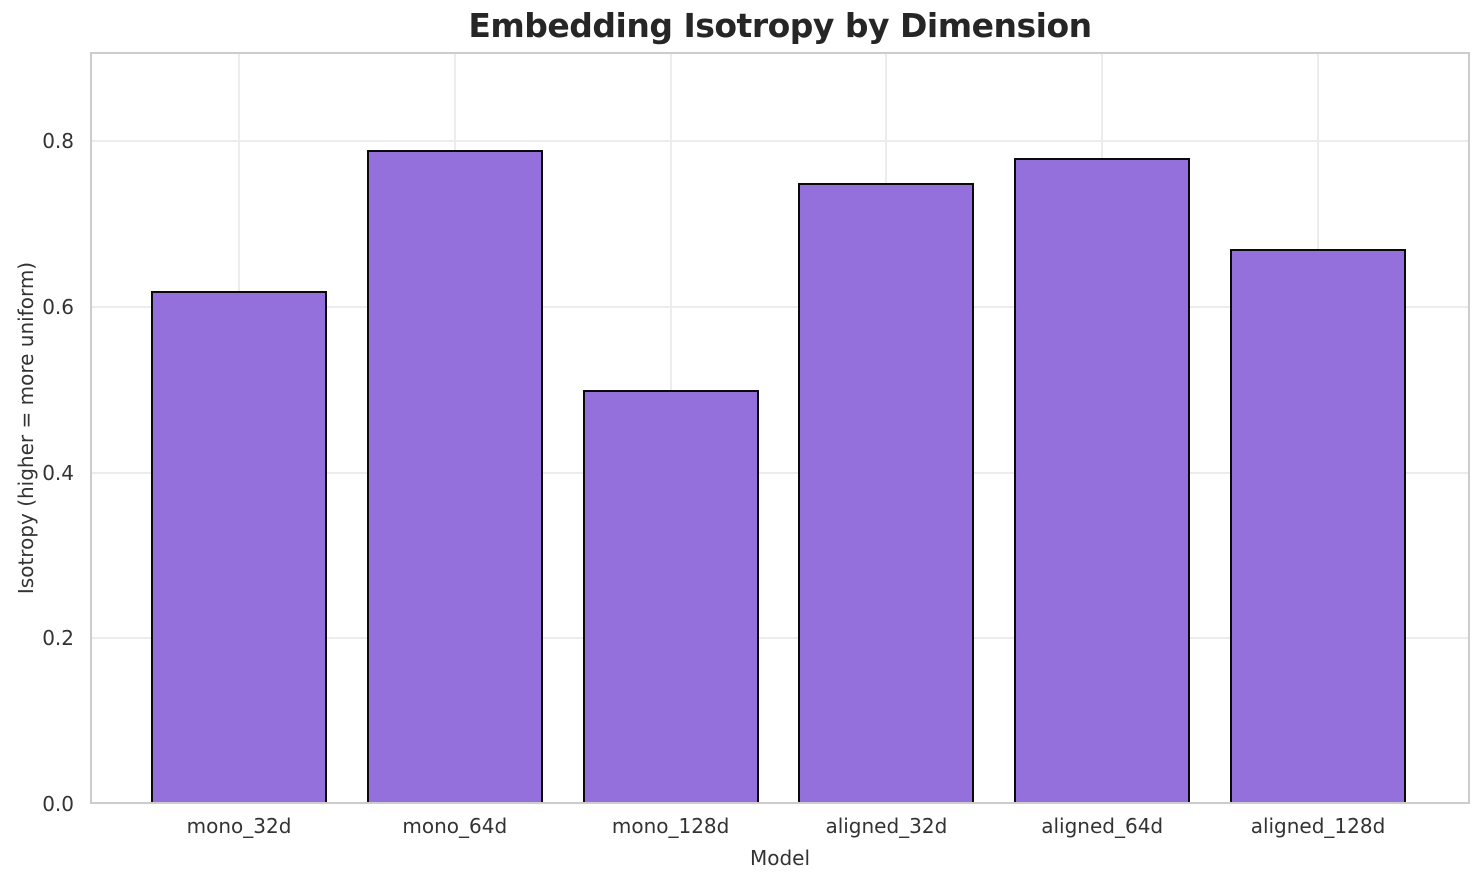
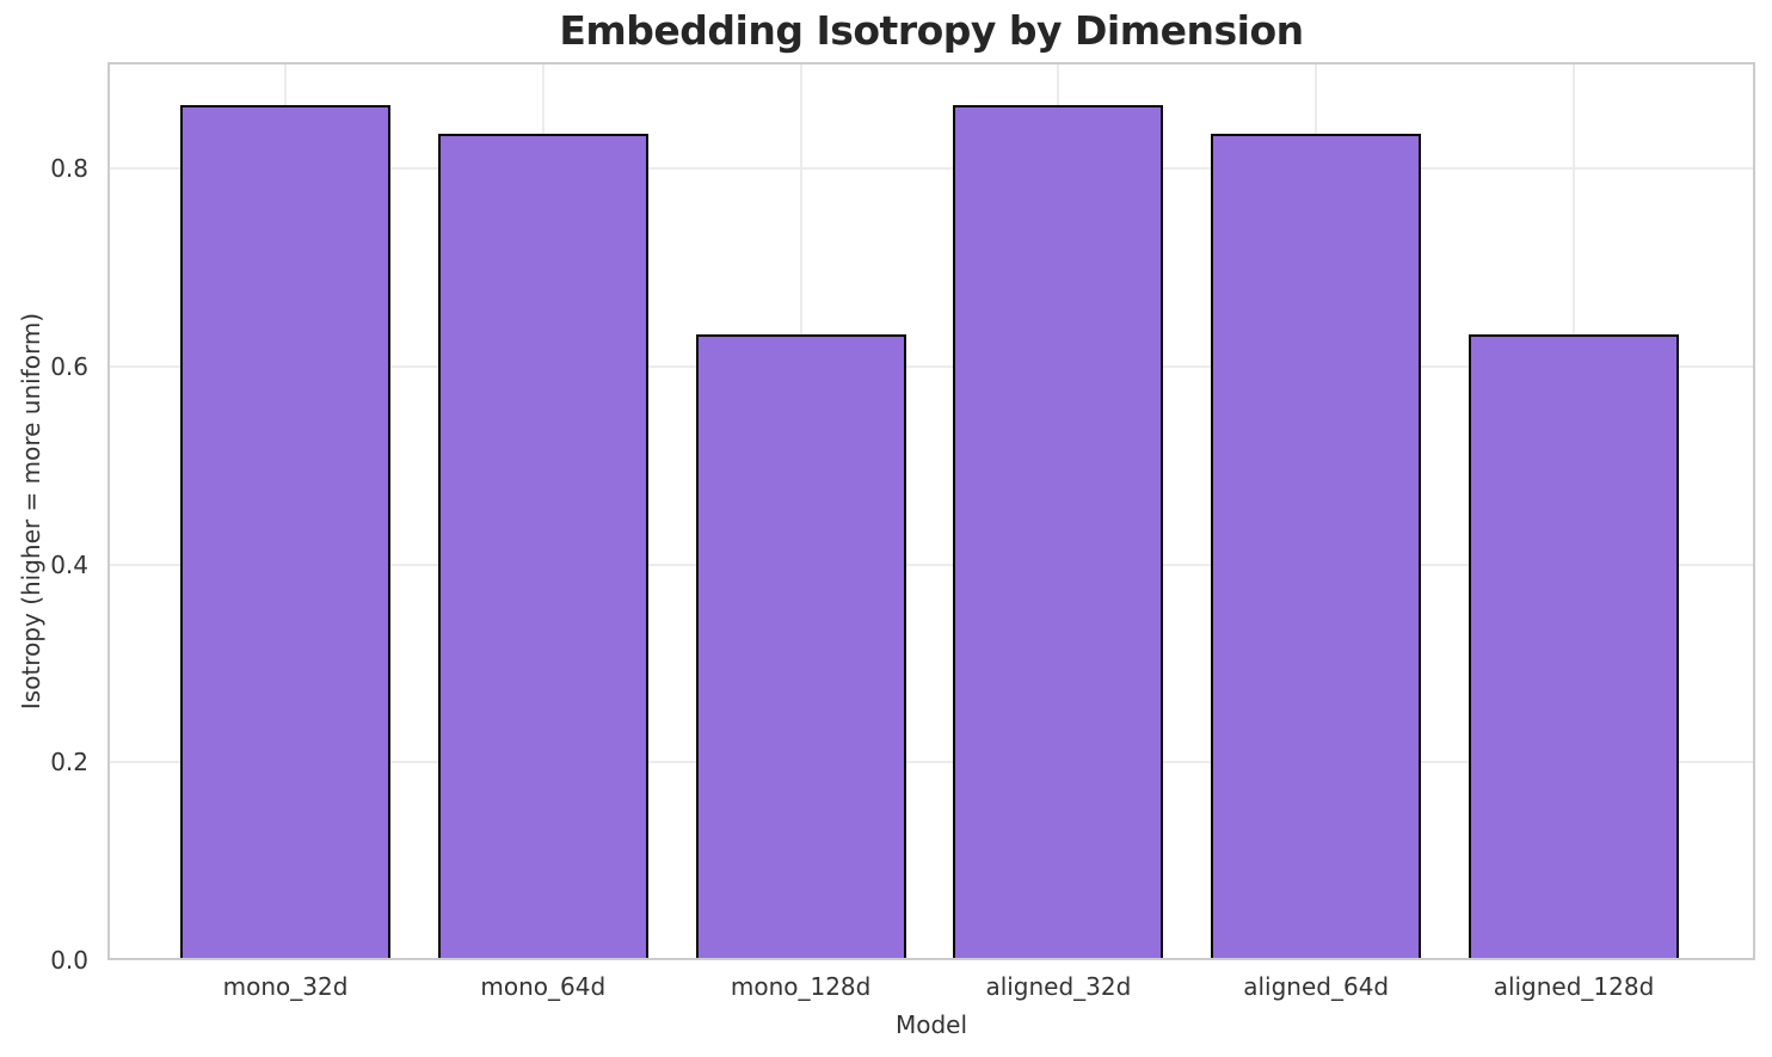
mono_32d: 0.62 -> 0.86
mono_64d: 0.79 -> 0.84
mono_128d: 0.50 -> 0.63
aligned_32d: 0.75 -> 0.86
aligned_64d: 0.78 -> 0.84
aligned_128d: 0.67 -> 0.63
